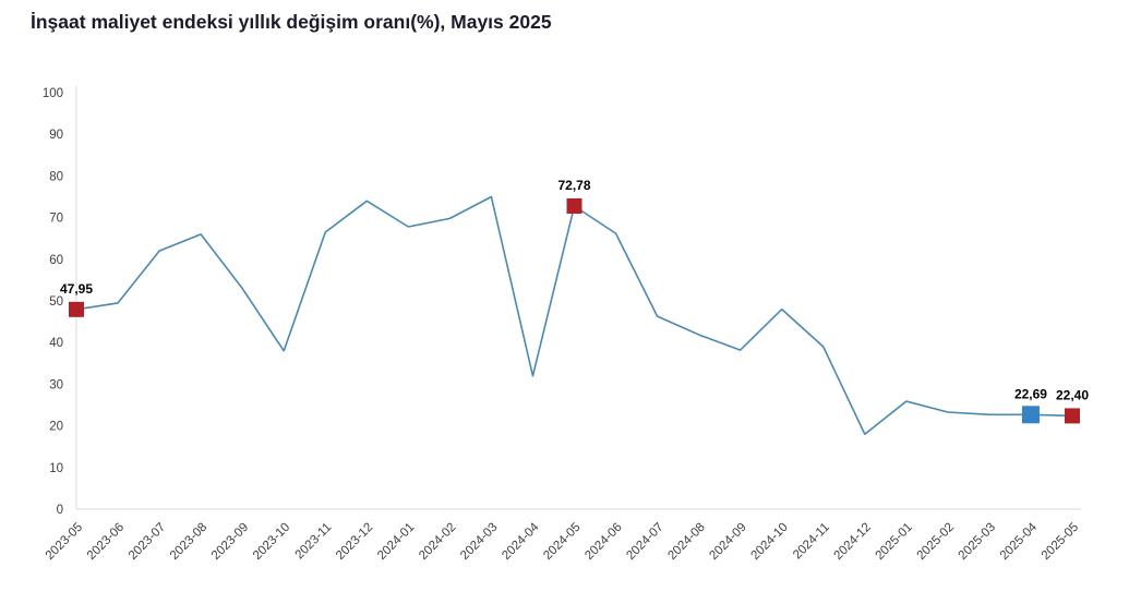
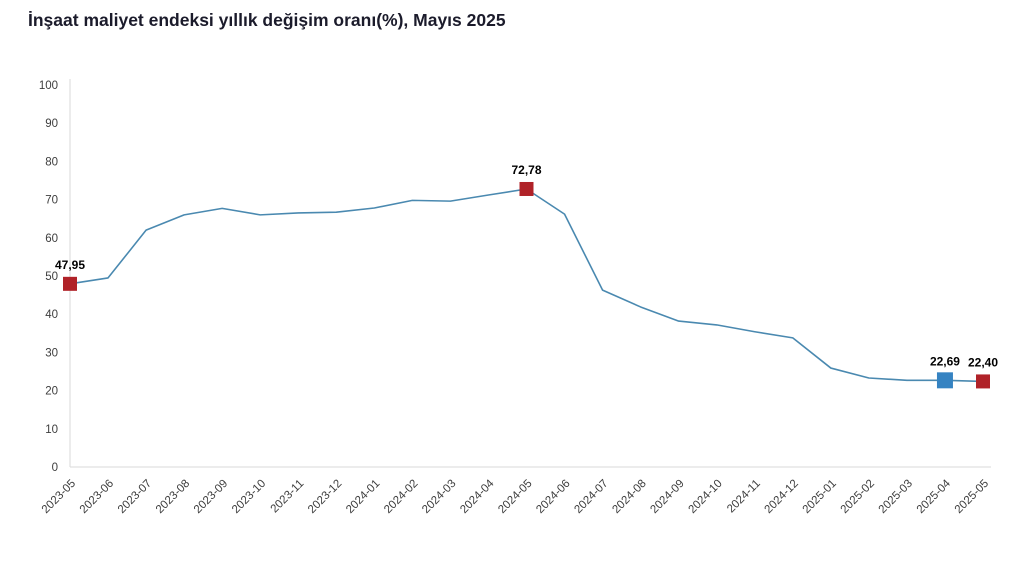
2023-09: 53 -> 68
2023-10: 38 -> 66
2023-12: 74 -> 67
2024-03: 75 -> 70
2024-04: 32 -> 71
2024-10: 48 -> 37
2024-11: 39 -> 35
2024-12: 18 -> 34
